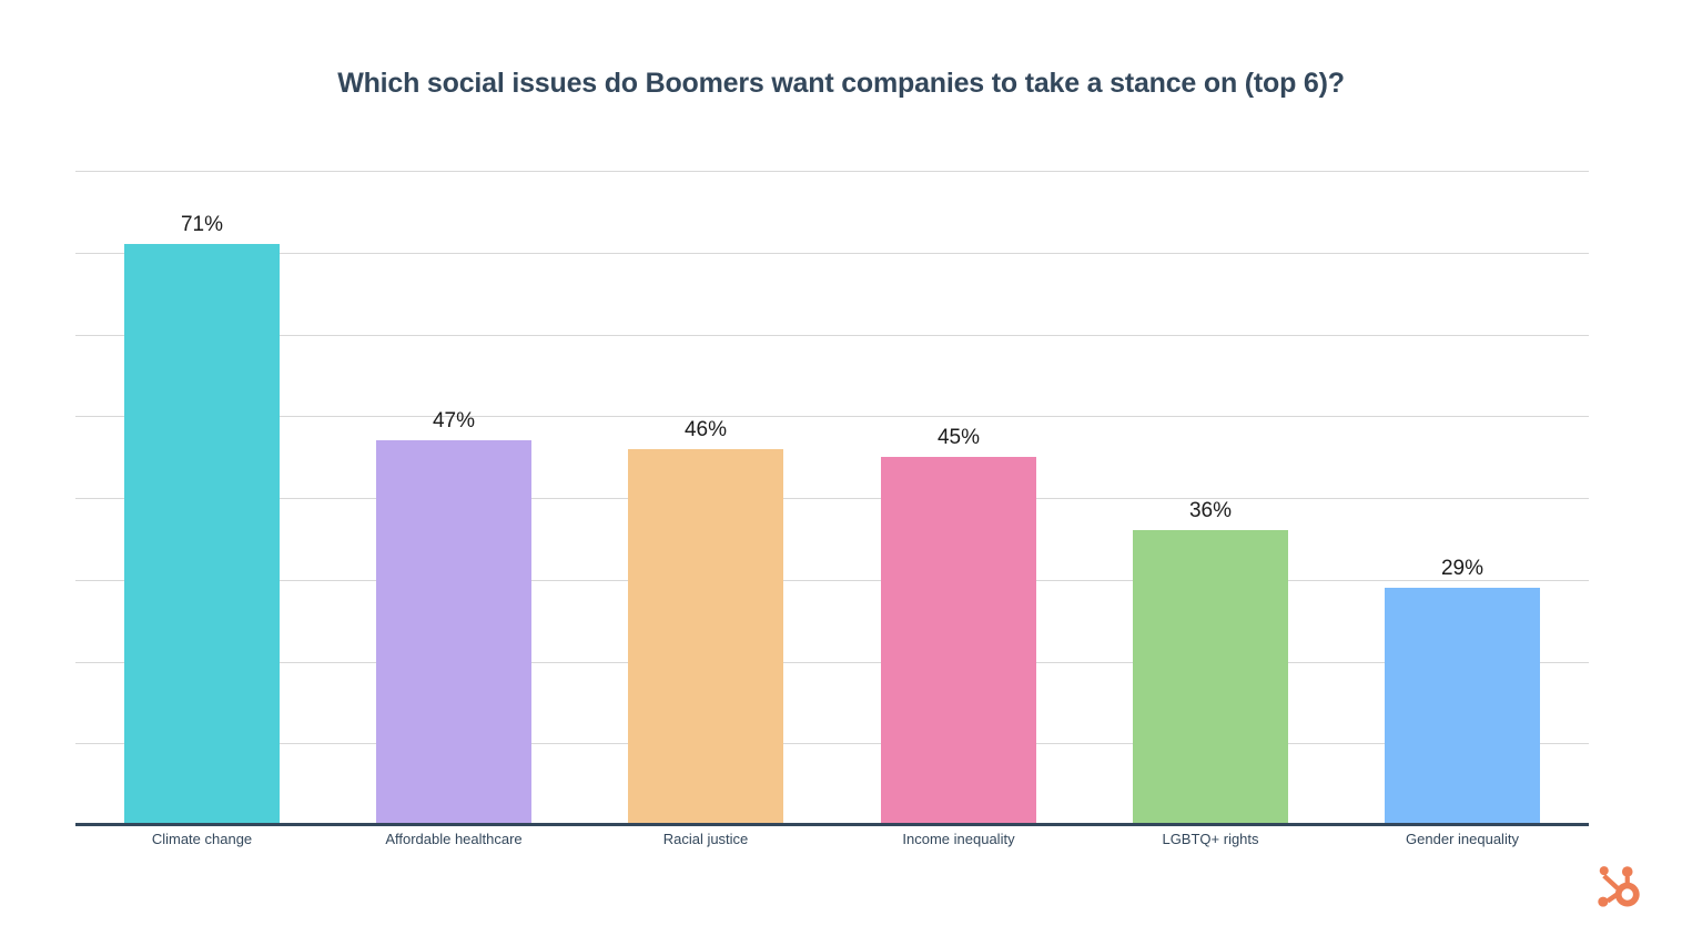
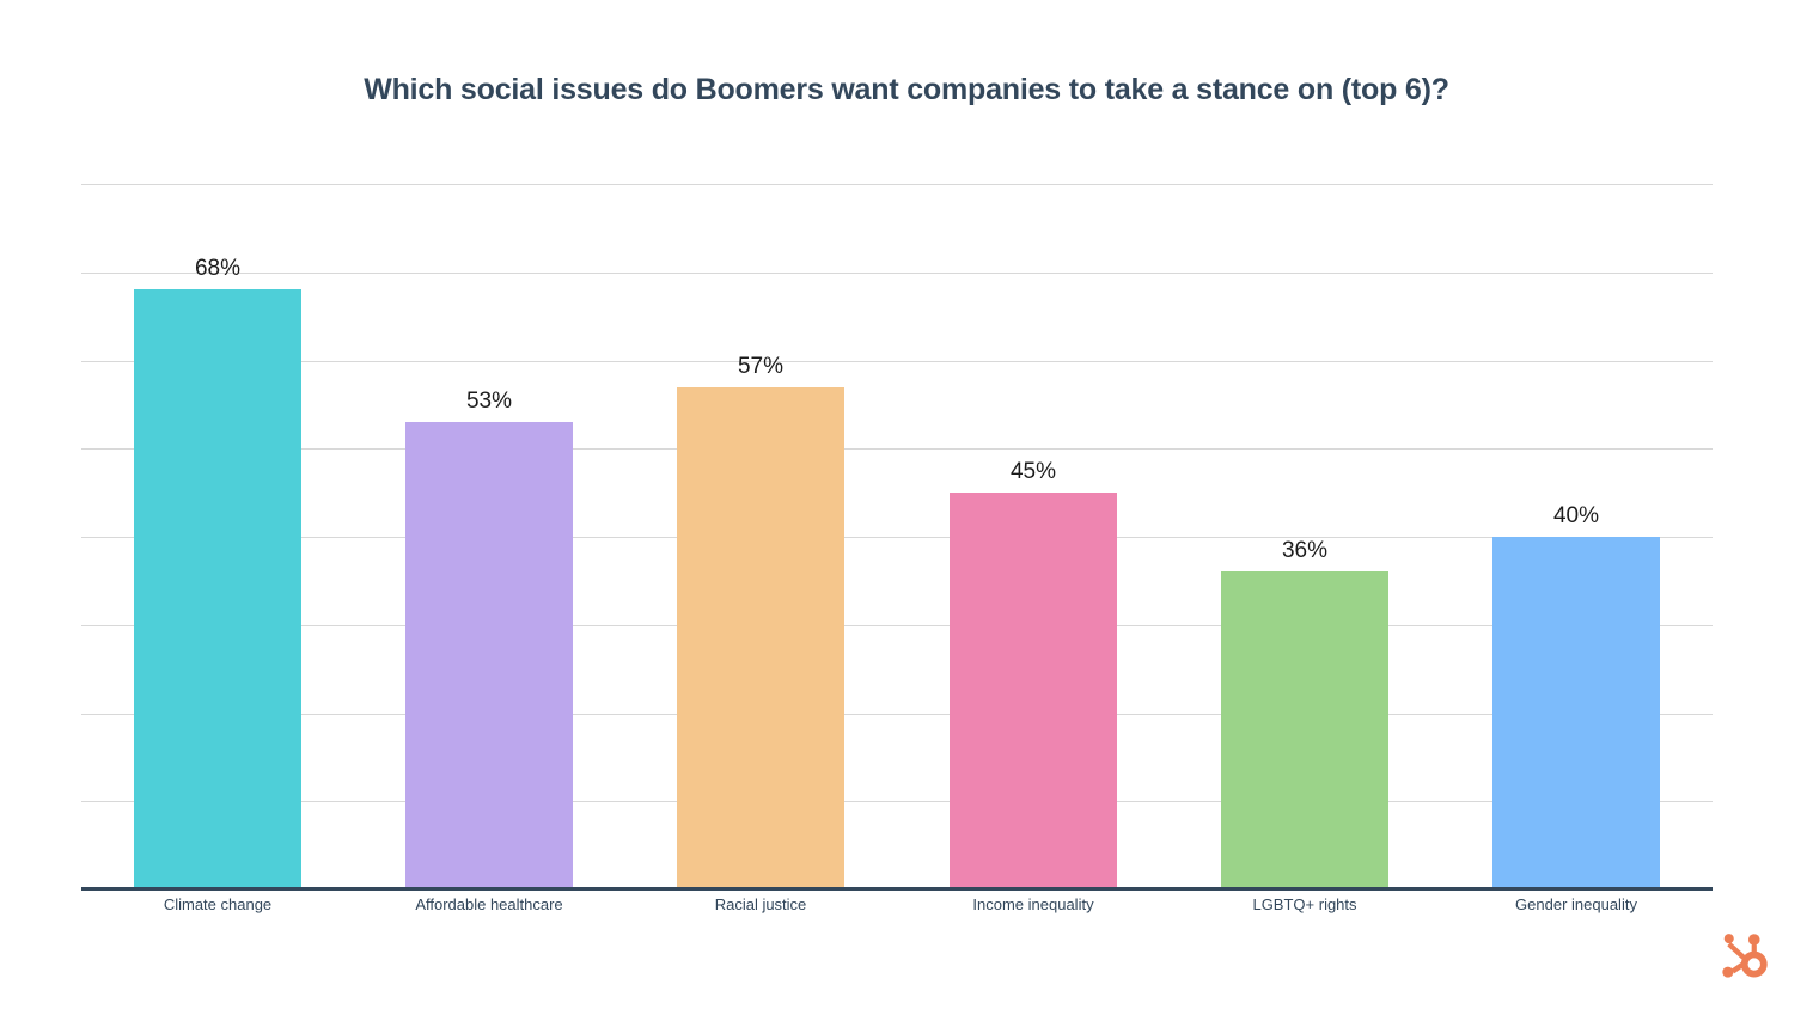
Climate change: 71% -> 68%
Affordable healthcare: 47% -> 53%
Racial justice: 46% -> 57%
Gender inequality: 29% -> 40%
